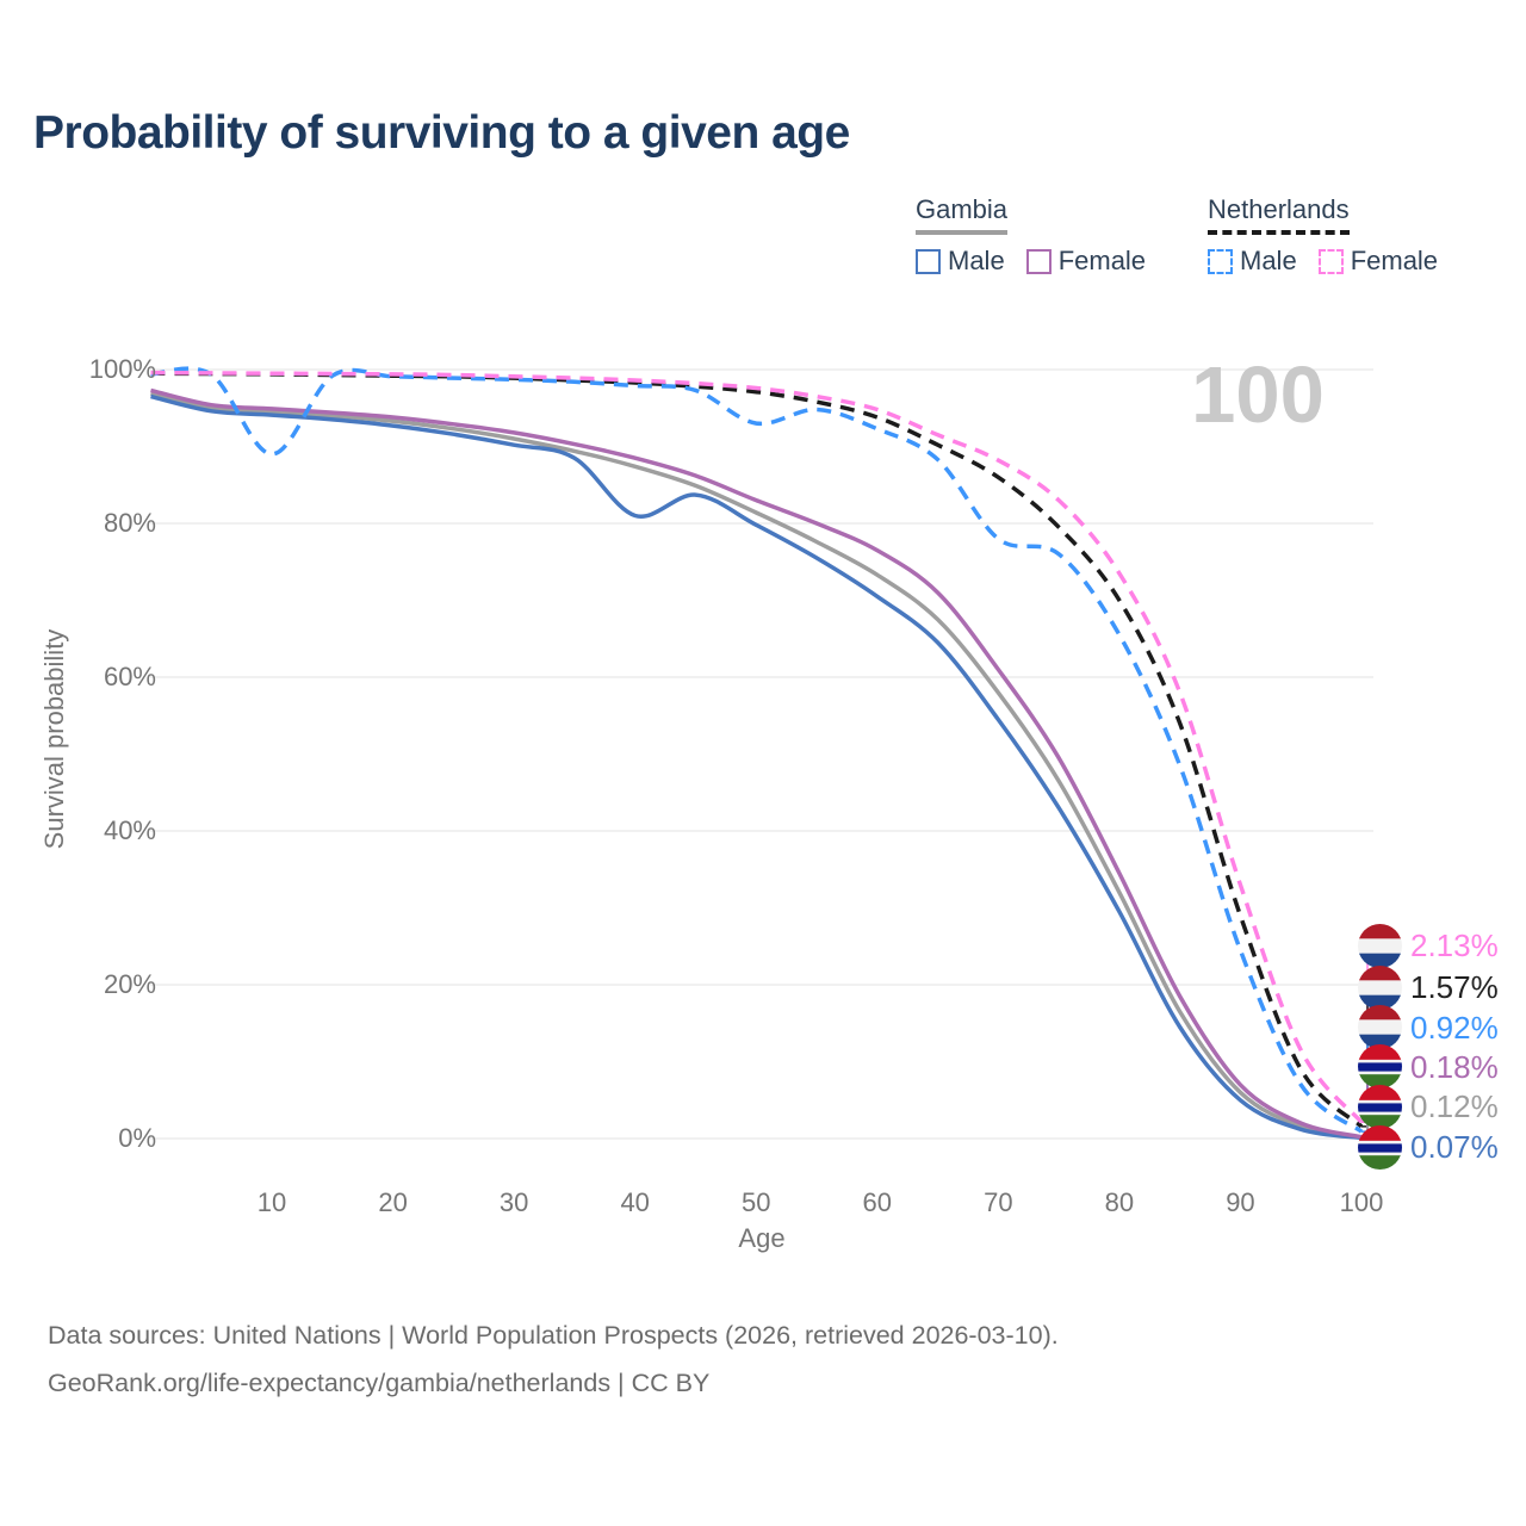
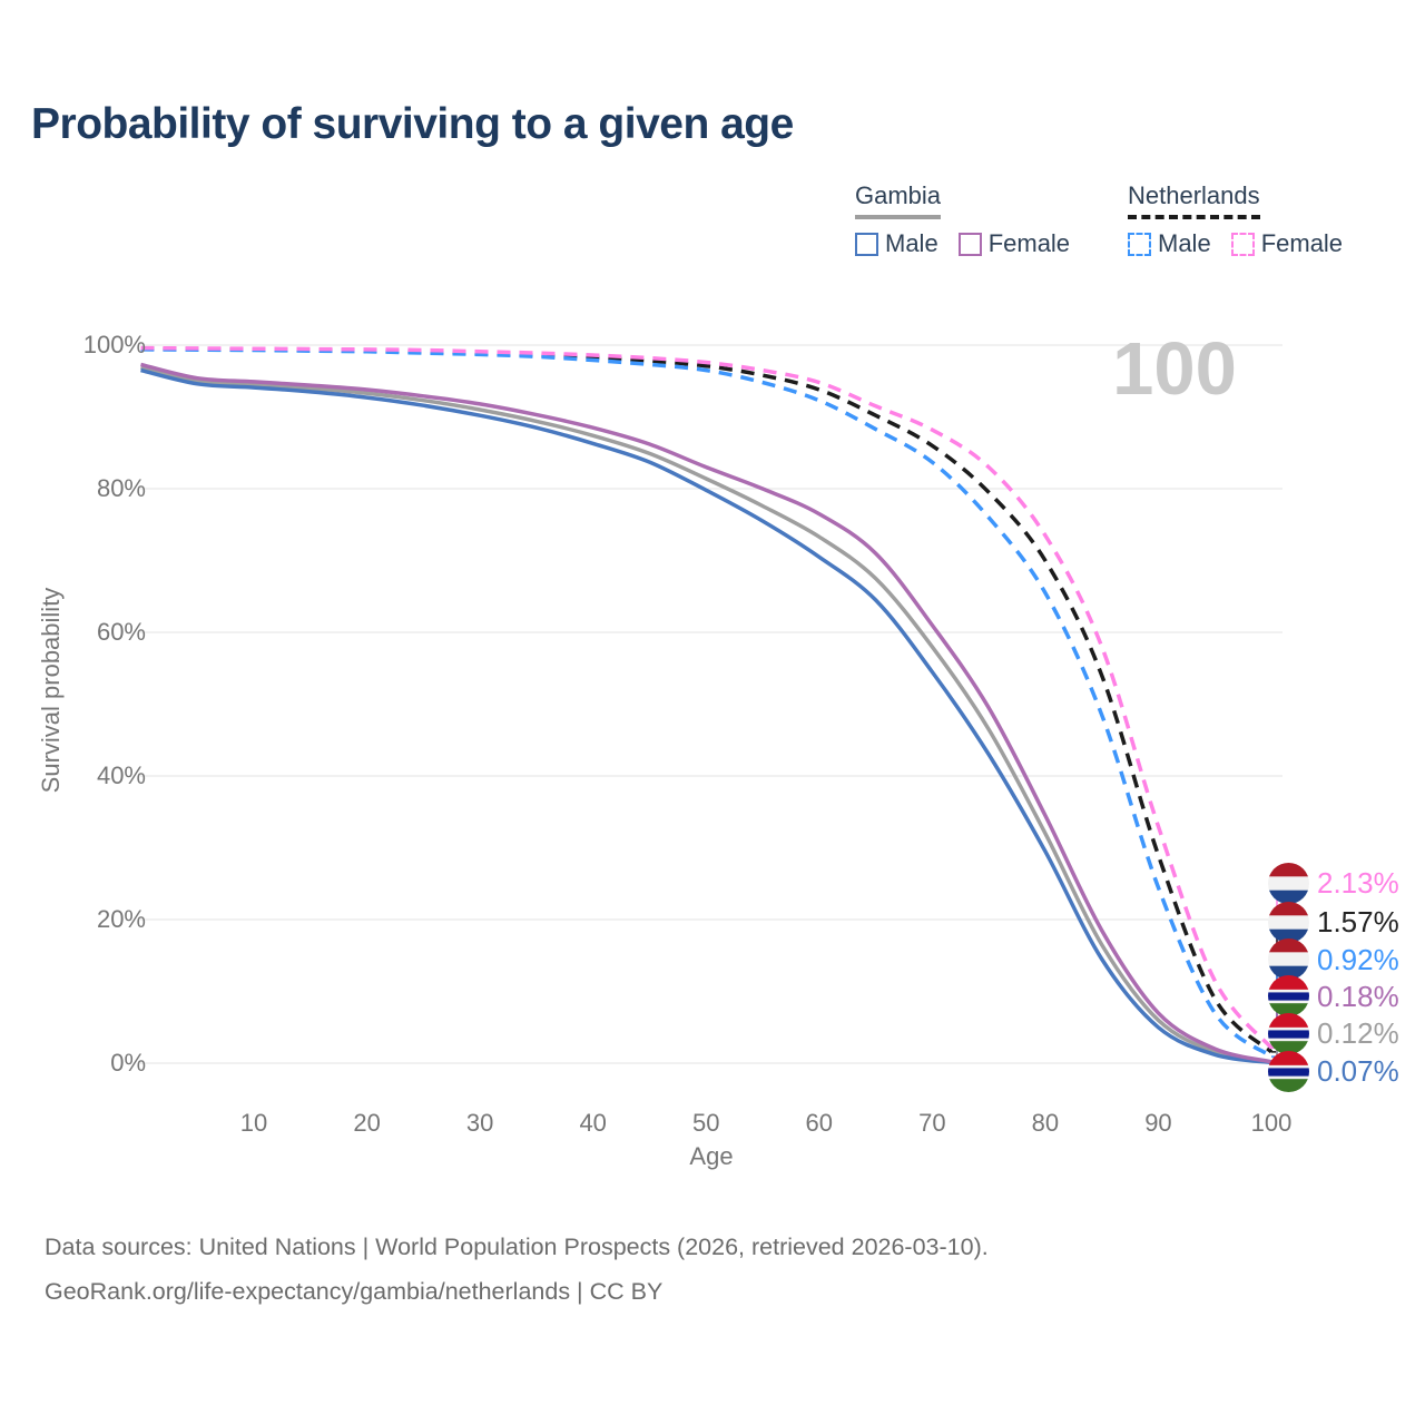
Netherlands Male/10: 89% -> 99%
Gambia Male/40: 81% -> 86%
Netherlands Male/50: 93% -> 96%
Netherlands Male/70: 78% -> 84%
